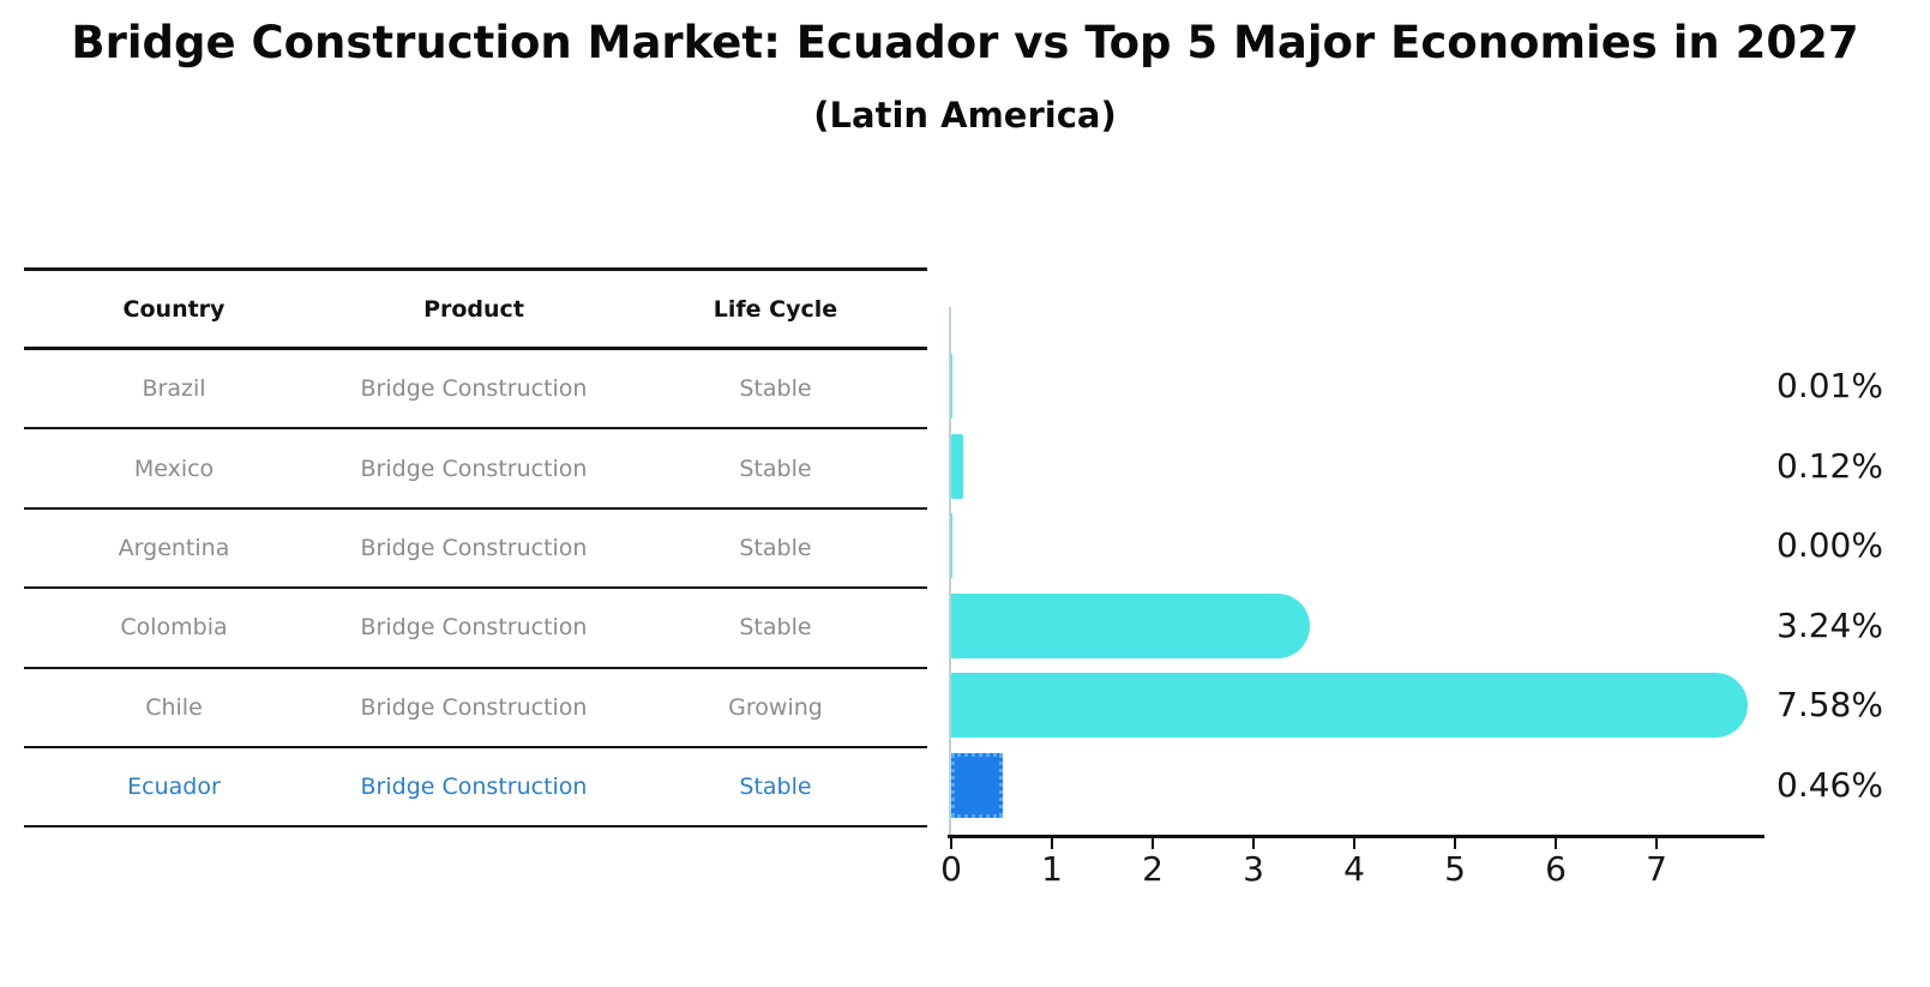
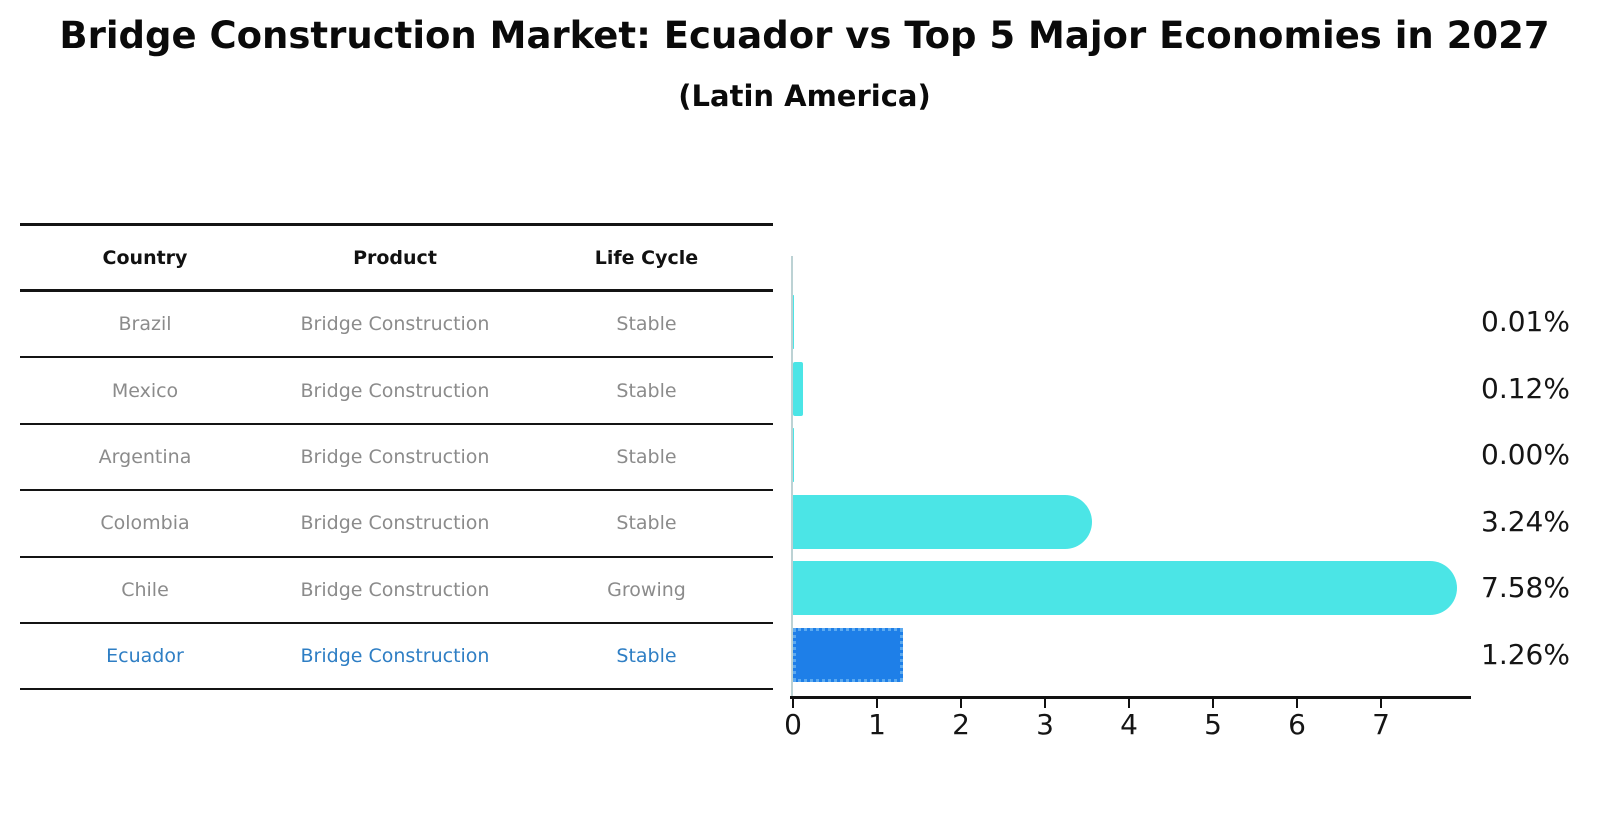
Ecuador: 0.46% -> 1.26%
